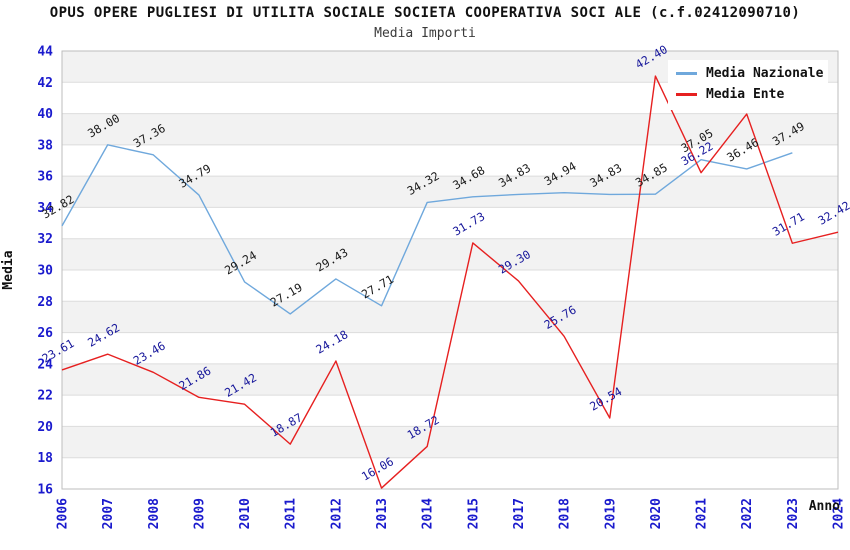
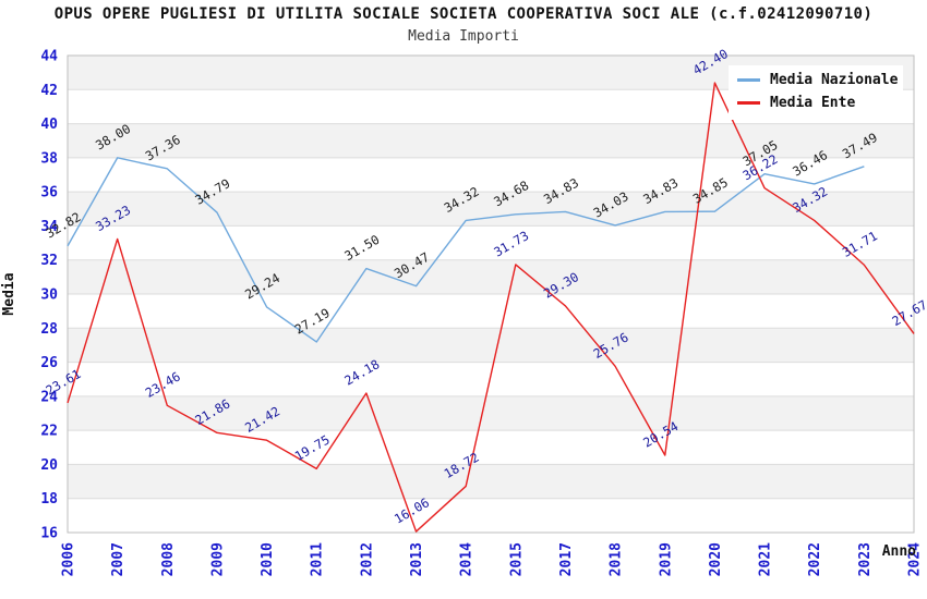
Media Ente/2007: 24.62 -> 33.23
Media Ente/2011: 18.87 -> 19.75
Media Nazionale/2012: 29.43 -> 31.50
Media Nazionale/2013: 27.71 -> 30.47
Media Nazionale/2018: 34.94 -> 34.03
Media Ente/2022: 39.97 -> 34.32
Media Ente/2024: 32.42 -> 27.67
